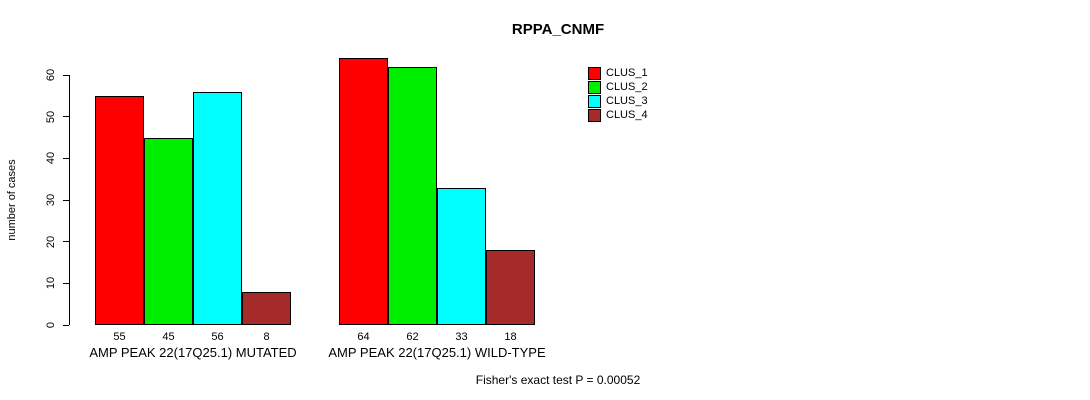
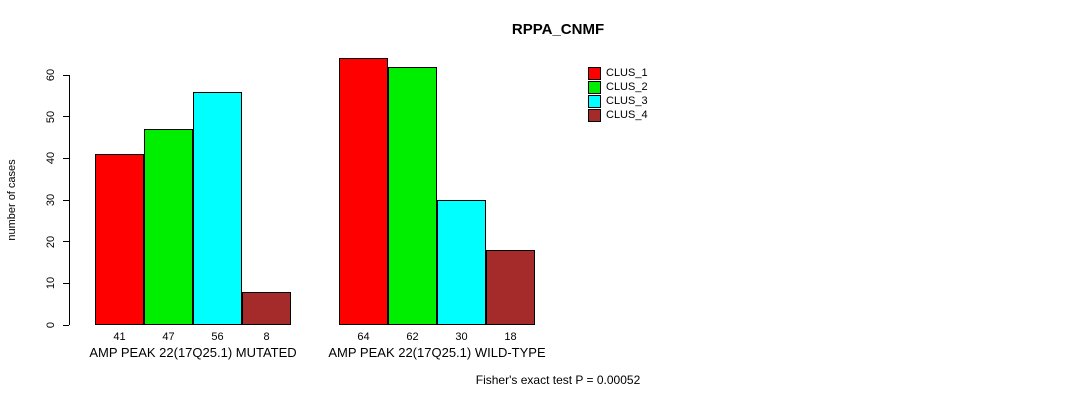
CLUS_1/AMP PEAK 22(17Q25.1) MUTATED: 55 -> 41
CLUS_2/AMP PEAK 22(17Q25.1) MUTATED: 45 -> 47
CLUS_3/AMP PEAK 22(17Q25.1) WILD-TYPE: 33 -> 30
